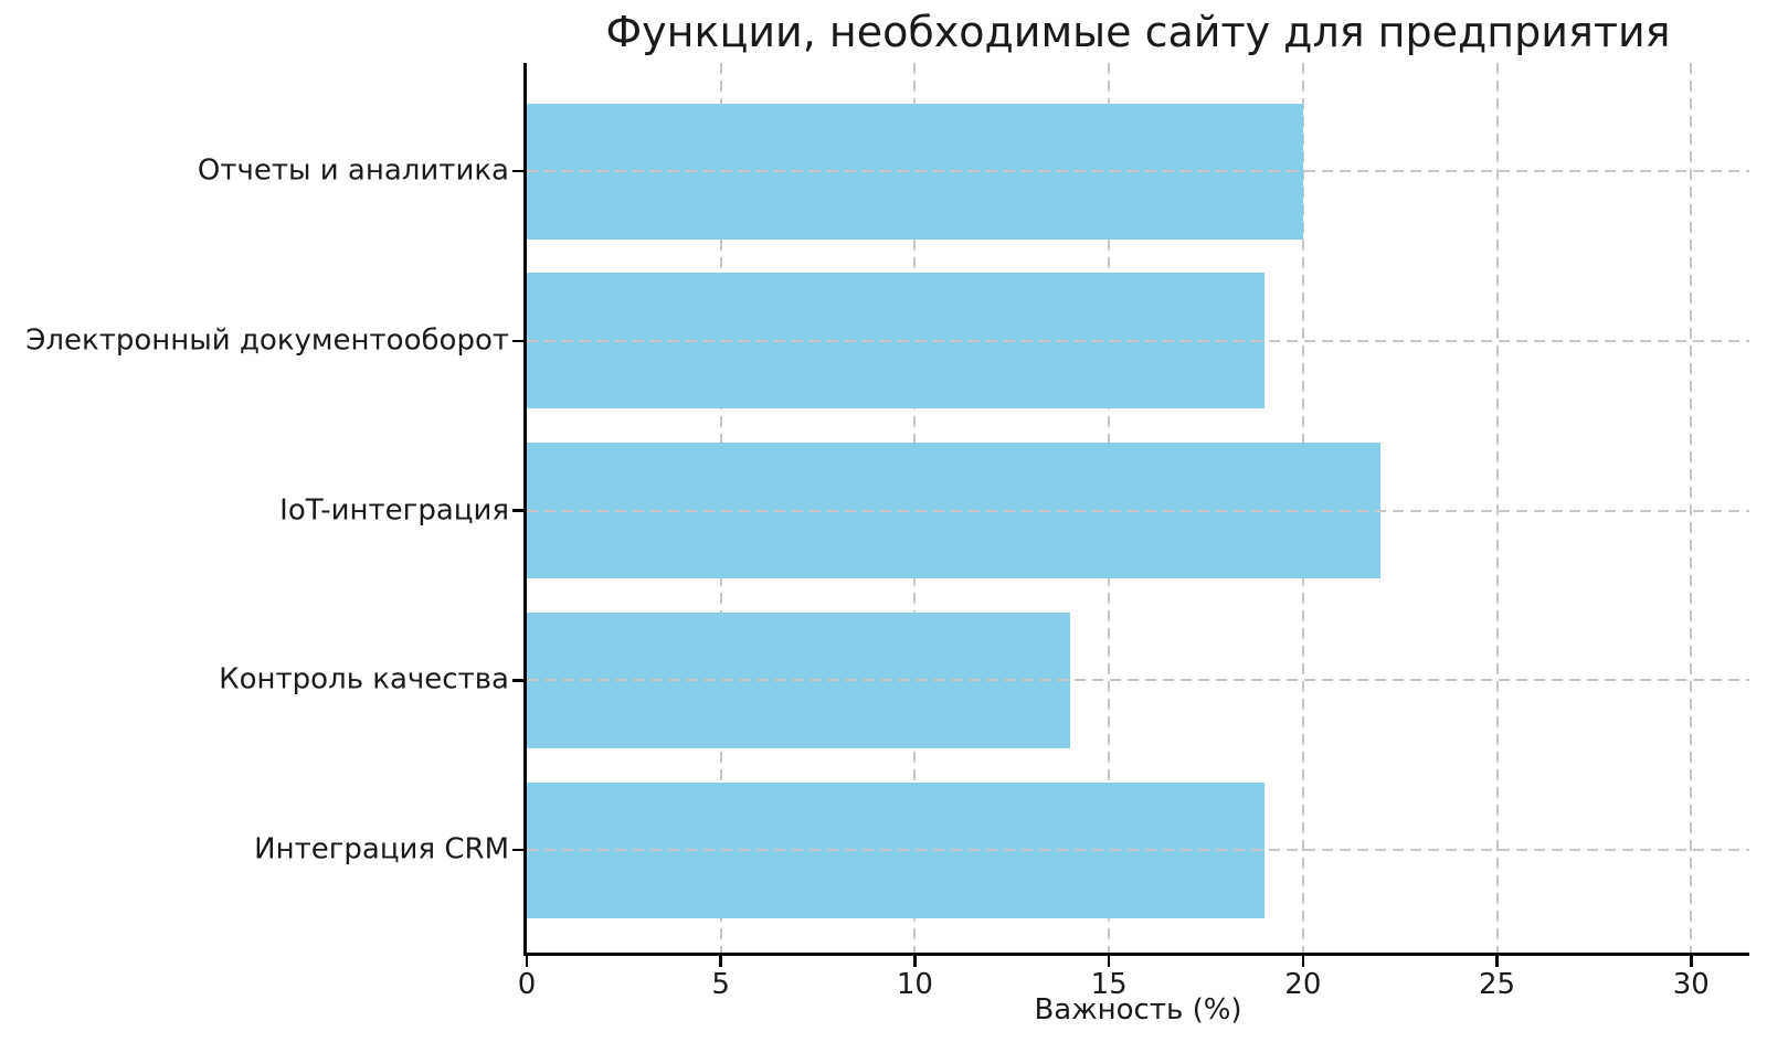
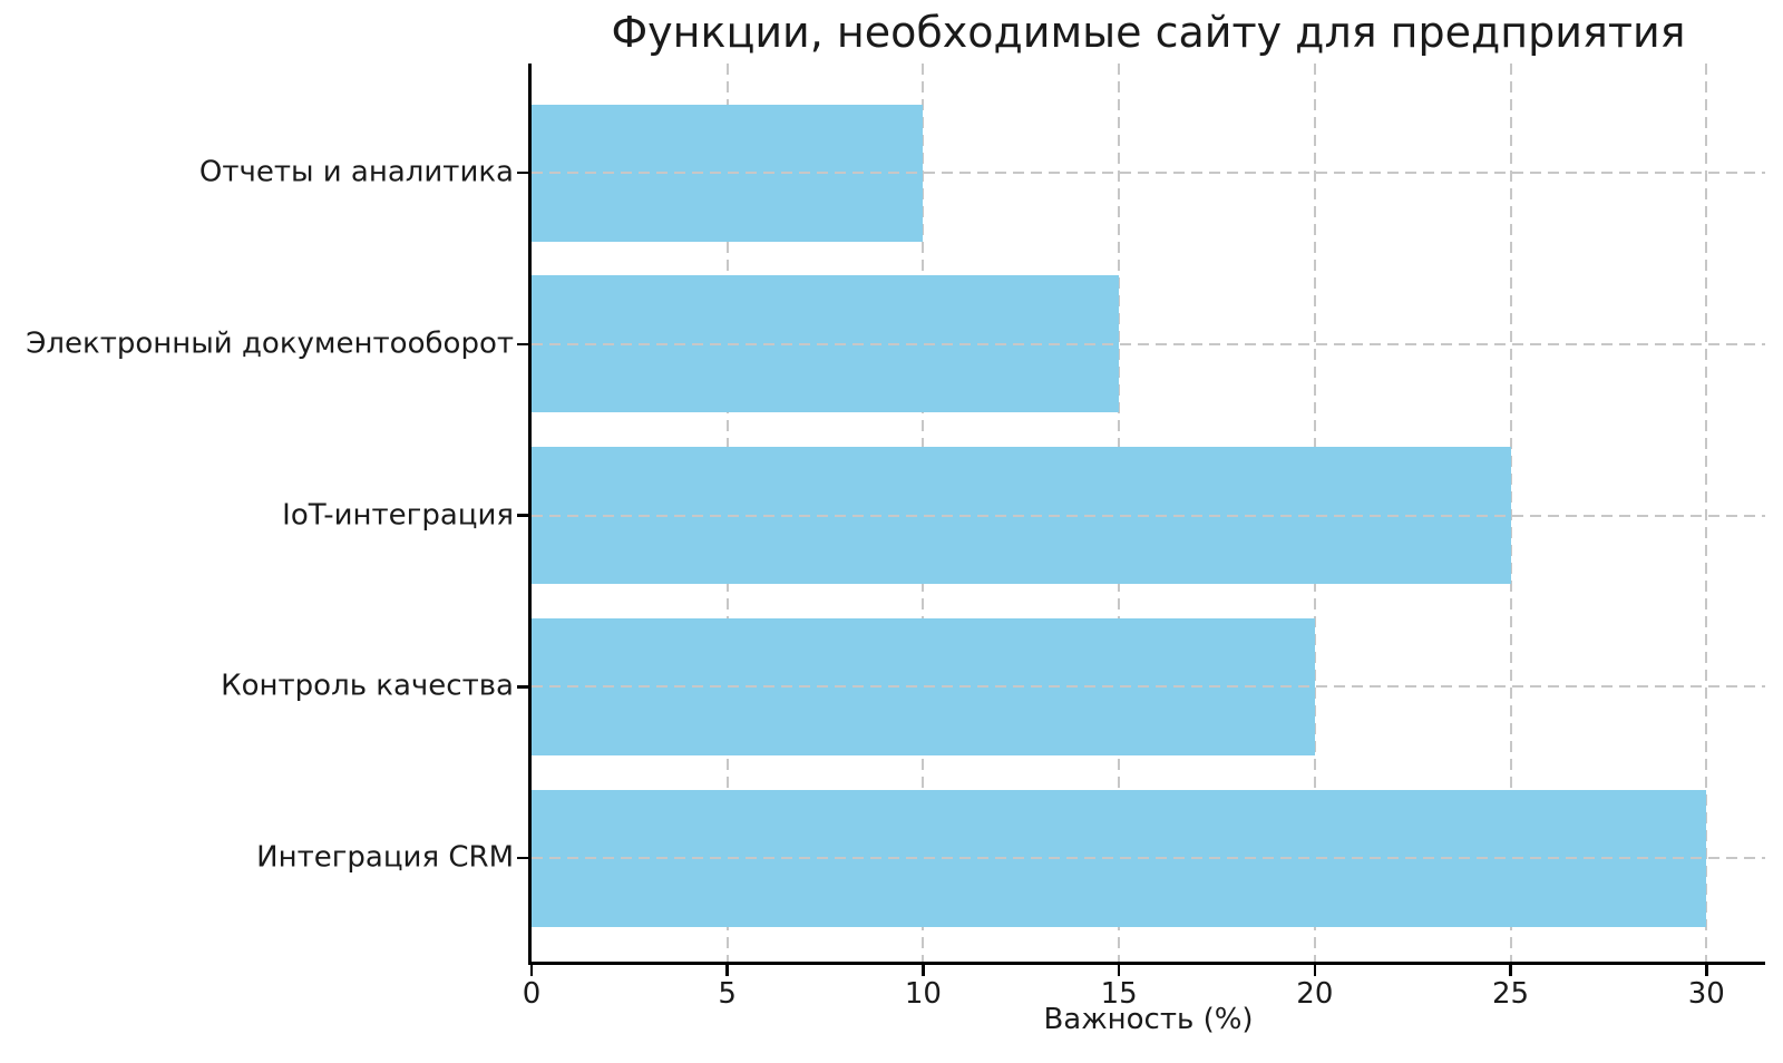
Отчеты и аналитика: 20 -> 10
Электронный документооборот: 19 -> 15
IoT-интеграция: 22 -> 25
Контроль качества: 14 -> 20
Интеграция CRM: 19 -> 30
